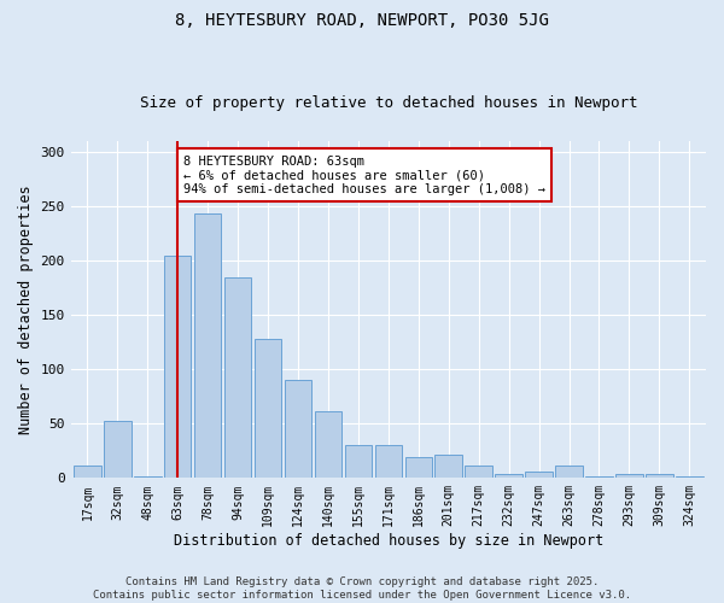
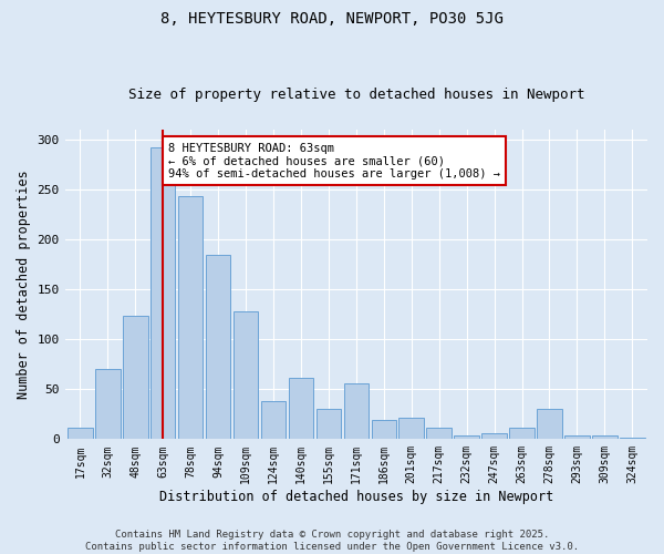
32sqm: 53 -> 70
48sqm: 2 -> 124
63sqm: 204 -> 292
124sqm: 90 -> 38
171sqm: 30 -> 56
278sqm: 2 -> 30
